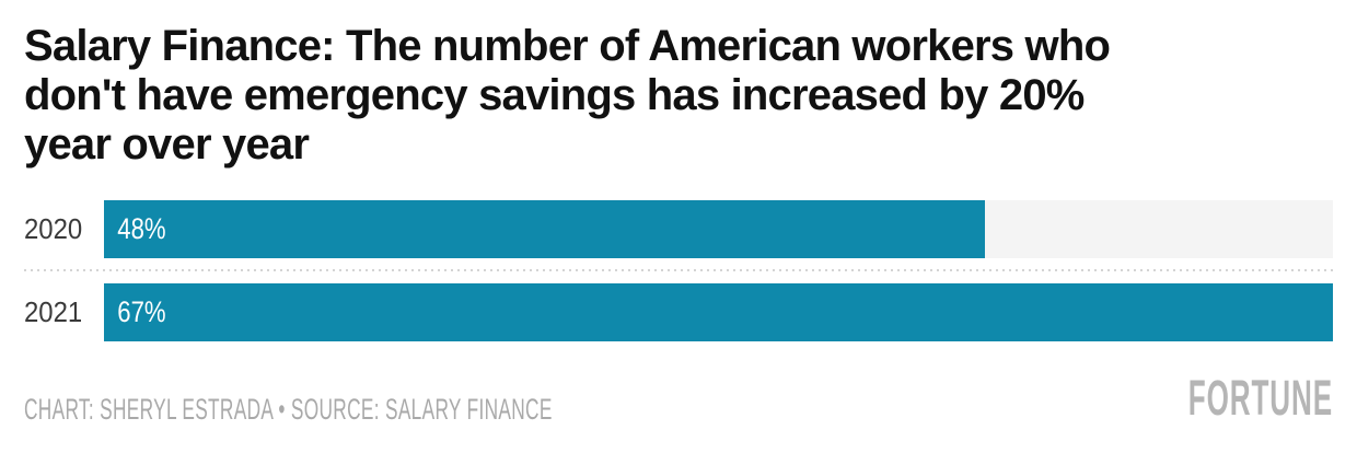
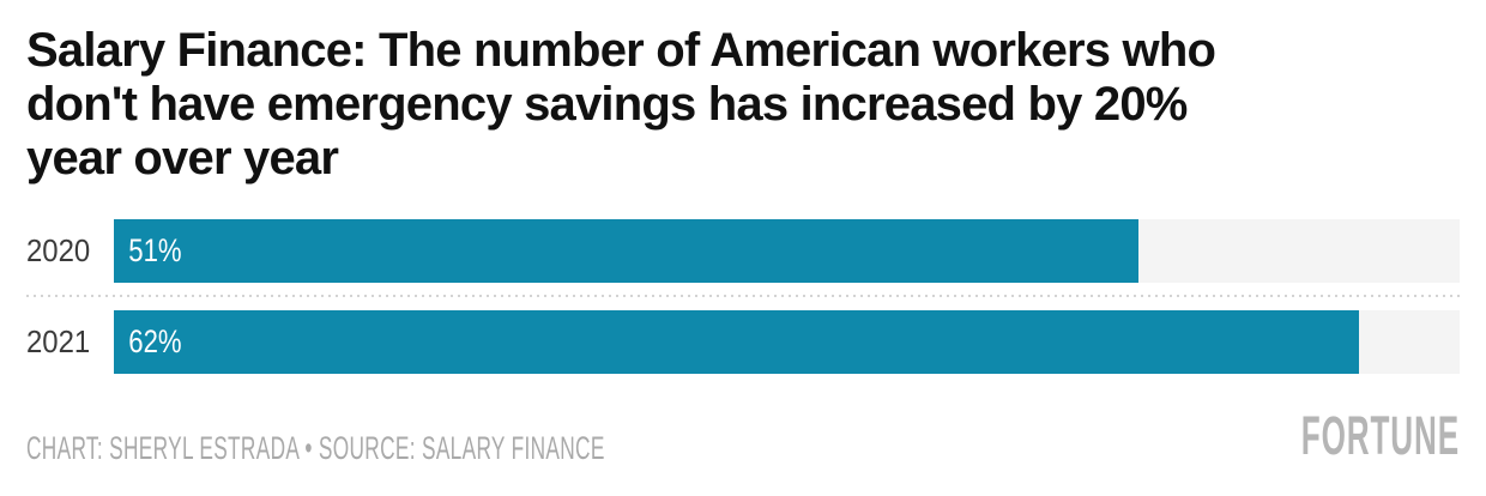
2020: 48% -> 51%
2021: 67% -> 62%
